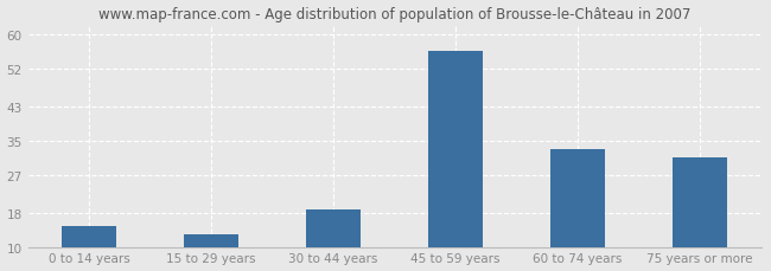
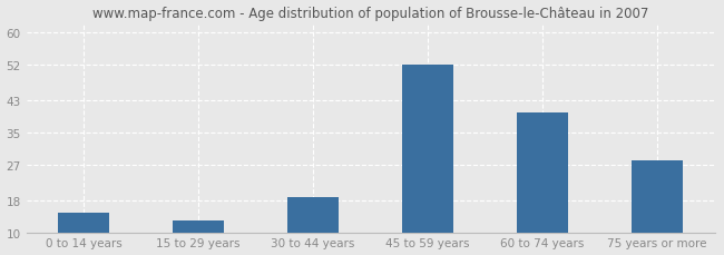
45 to 59 years: 56 -> 52
60 to 74 years: 33 -> 40
75 years or more: 31 -> 28
